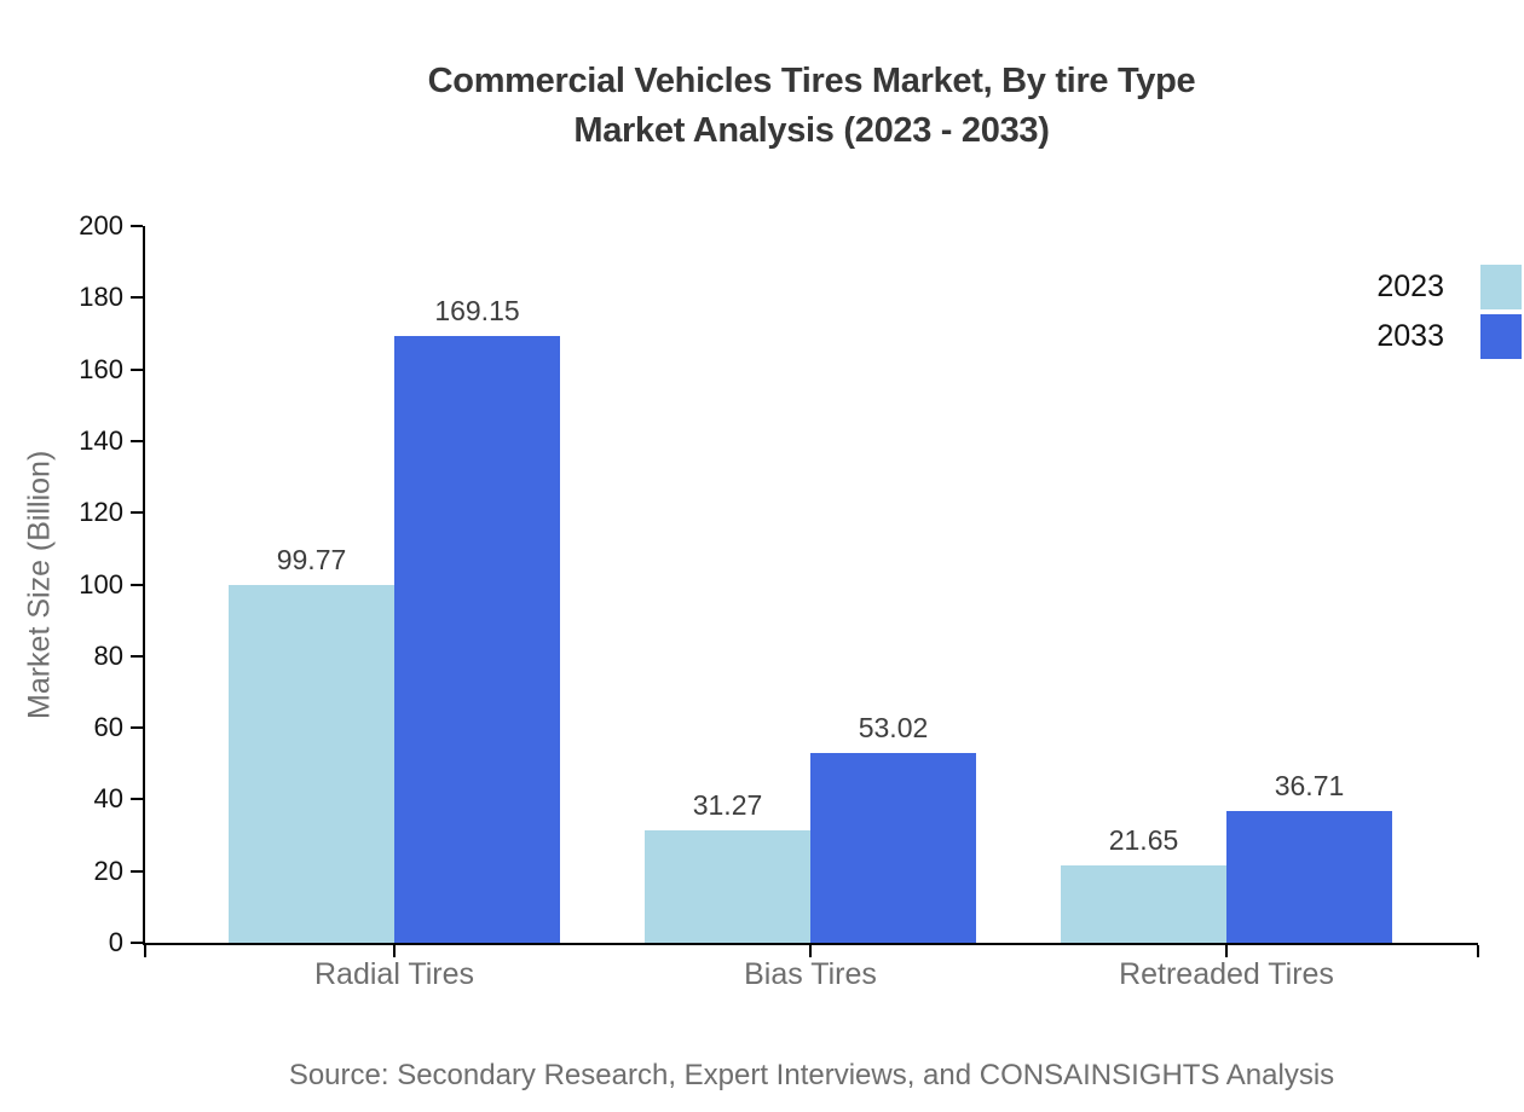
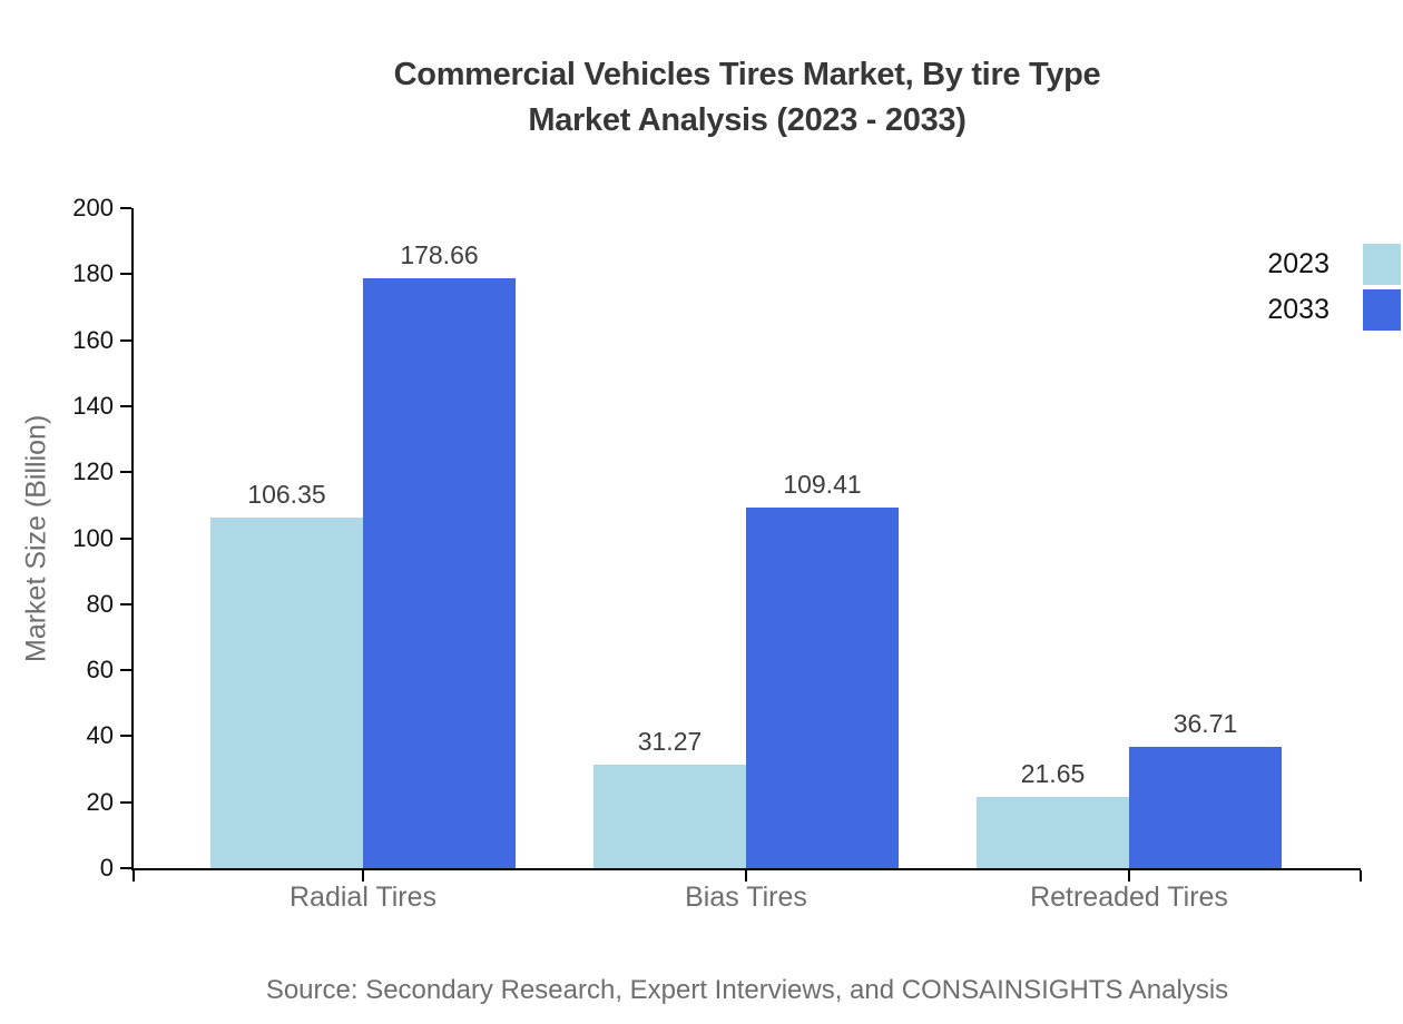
2023/Radial Tires: 99.77 -> 106.35
2033/Radial Tires: 169.15 -> 178.66
2033/Bias Tires: 53.02 -> 109.41
